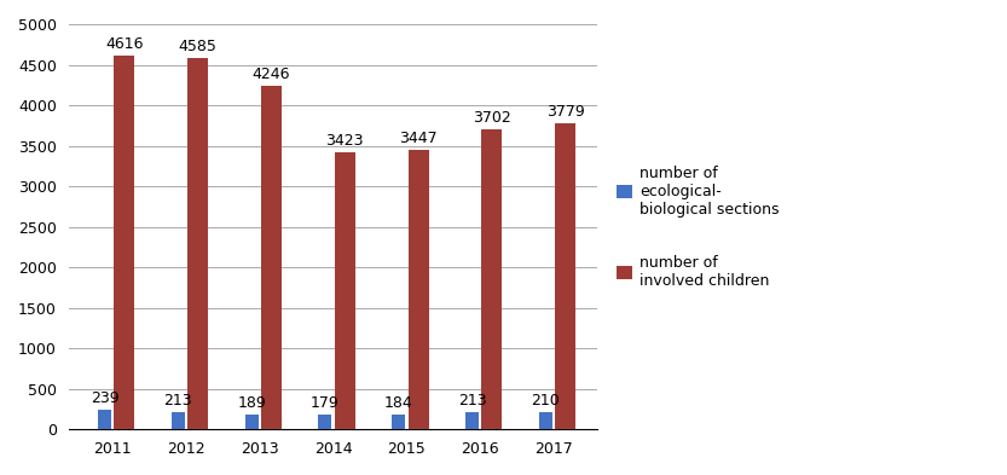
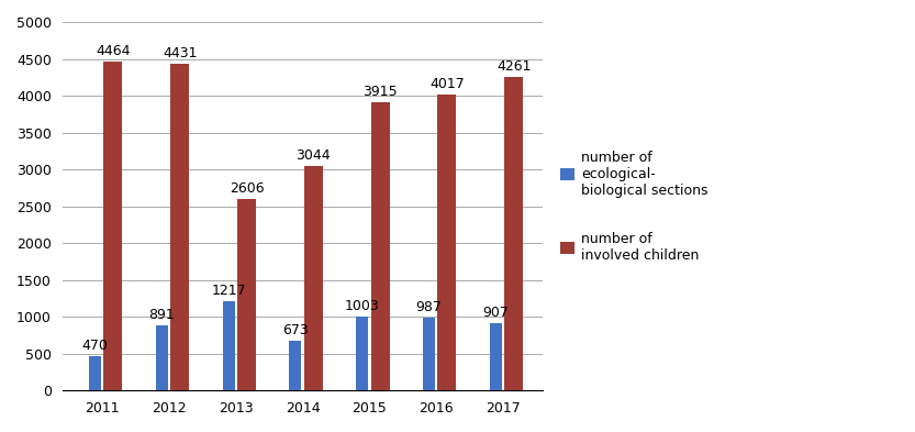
number of ecological- biological sections/2011: 239 -> 470
number of involved children/2011: 4616 -> 4464
number of ecological- biological sections/2012: 213 -> 891
number of involved children/2012: 4585 -> 4431
number of ecological- biological sections/2013: 189 -> 1217
number of involved children/2013: 4246 -> 2606
number of ecological- biological sections/2014: 179 -> 673
number of involved children/2014: 3423 -> 3044
number of ecological- biological sections/2015: 184 -> 1003
number of involved children/2015: 3447 -> 3915
number of ecological- biological sections/2016: 213 -> 987
number of involved children/2016: 3702 -> 4017
number of ecological- biological sections/2017: 210 -> 907
number of involved children/2017: 3779 -> 4261
